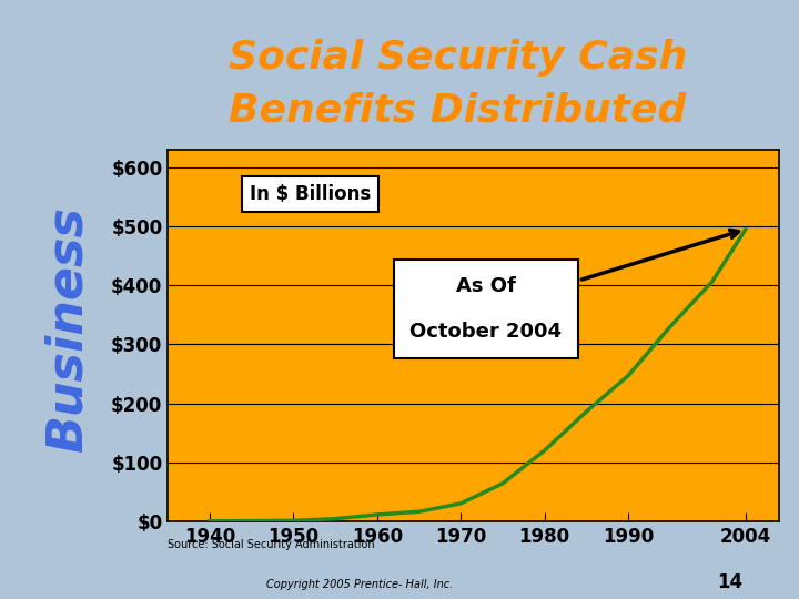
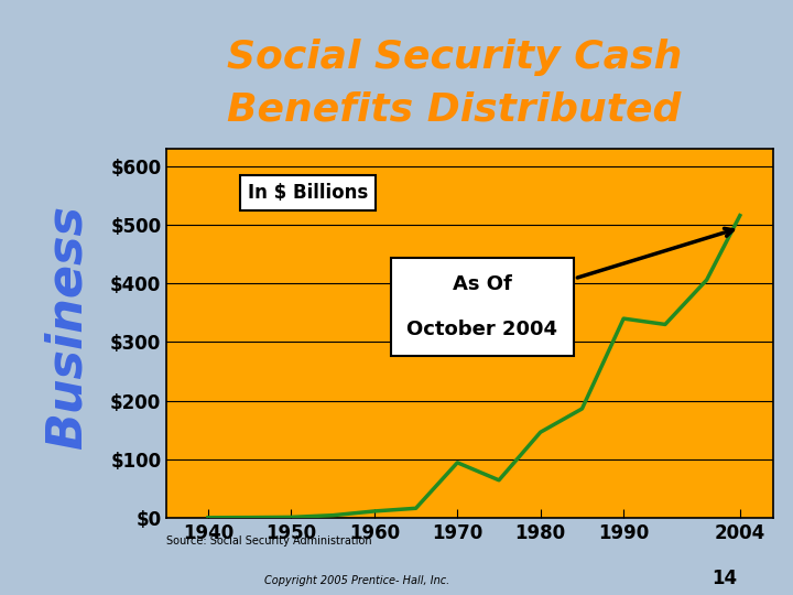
1970: $30 -> $94
1980: $120 -> $146
1990: $247 -> $340
2004: $495 -> $516
